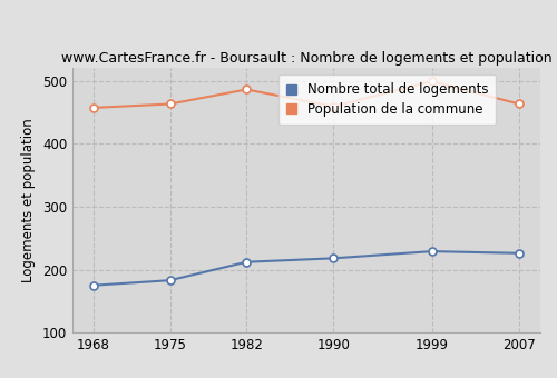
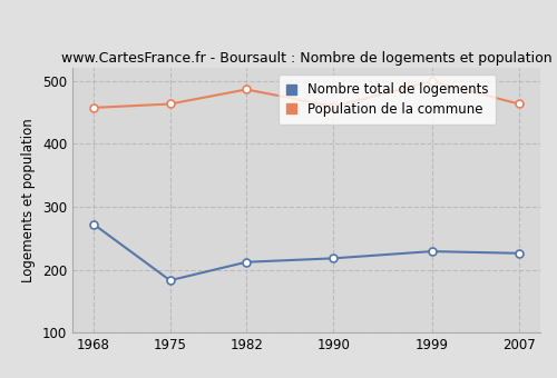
Nombre total de logements/1968: 175 -> 272
